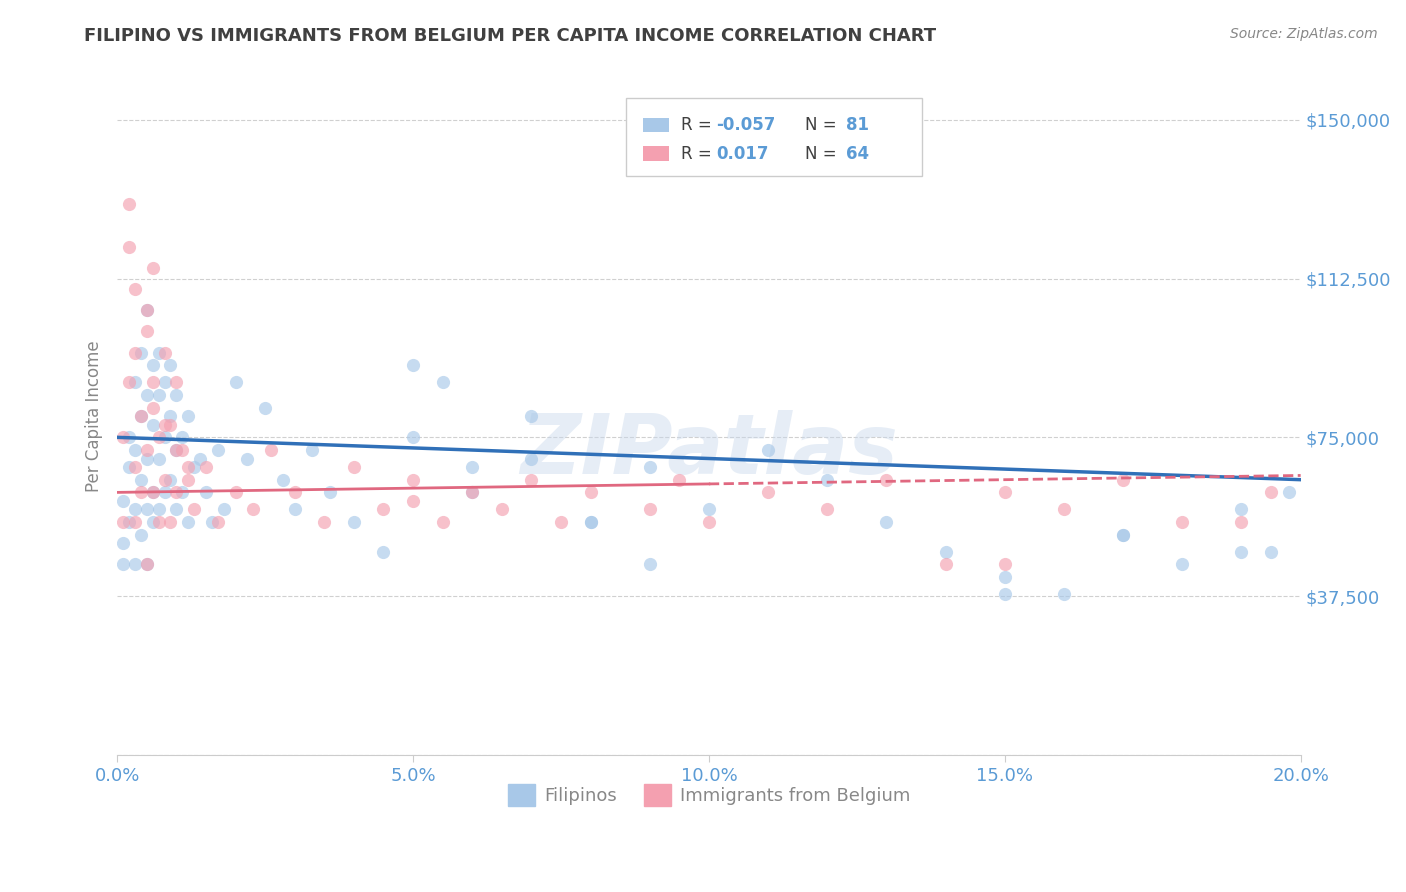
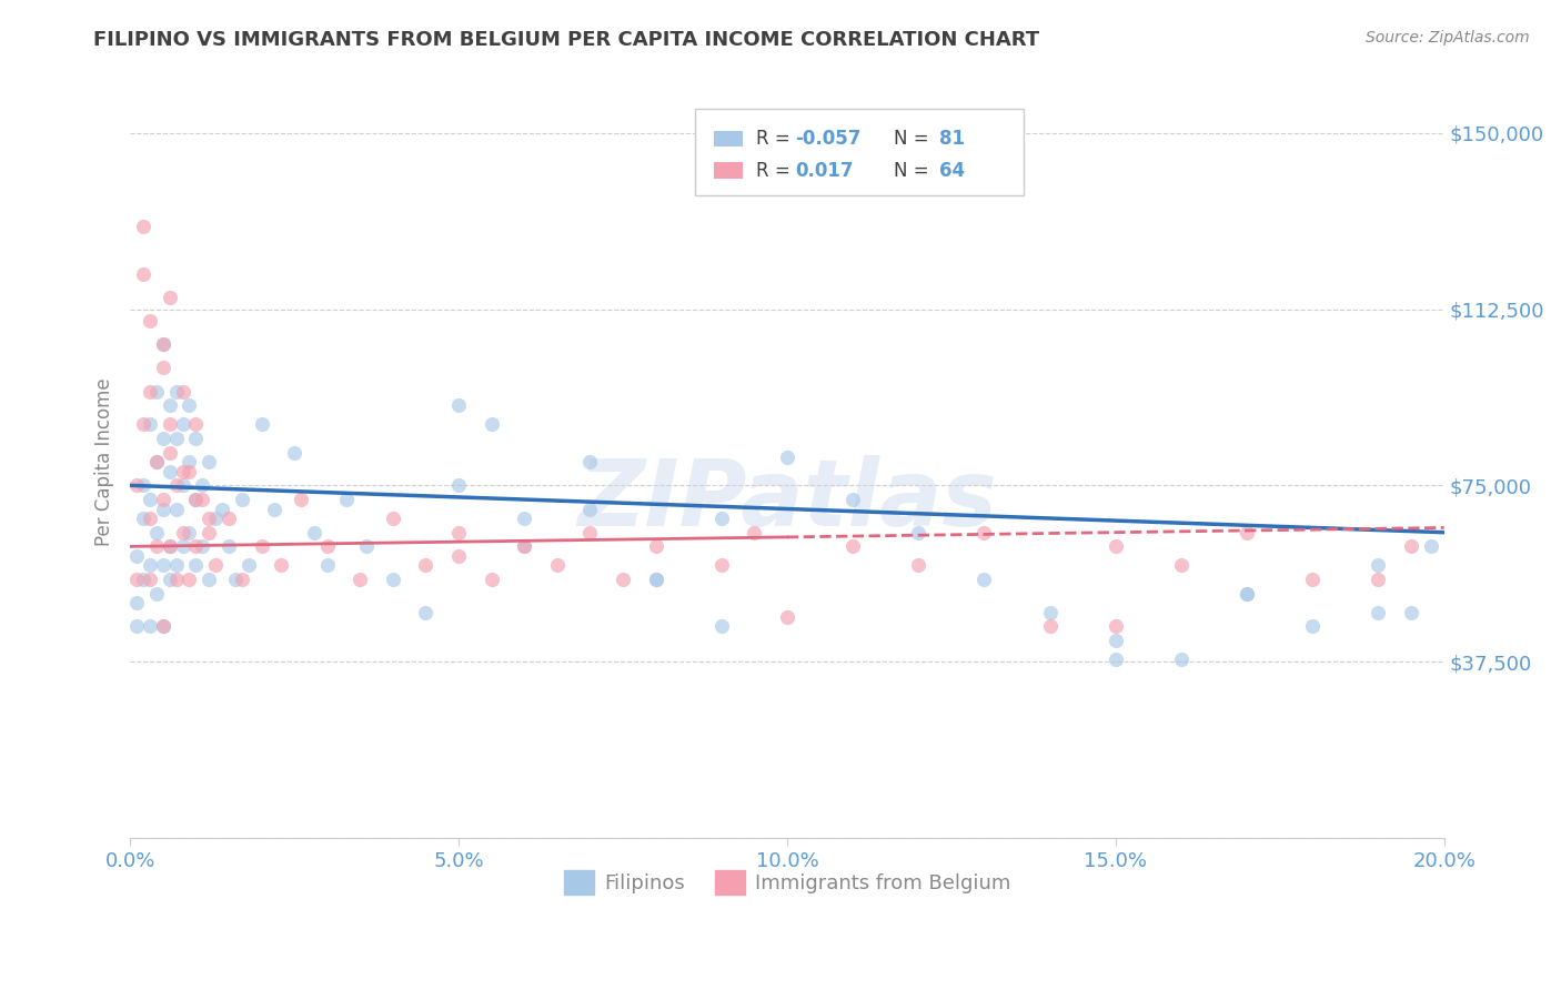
Filipinos/10.0%: $58,000 -> $81,000
Immigrants from Belgium/10.0%: $55,000 -> $47,000
